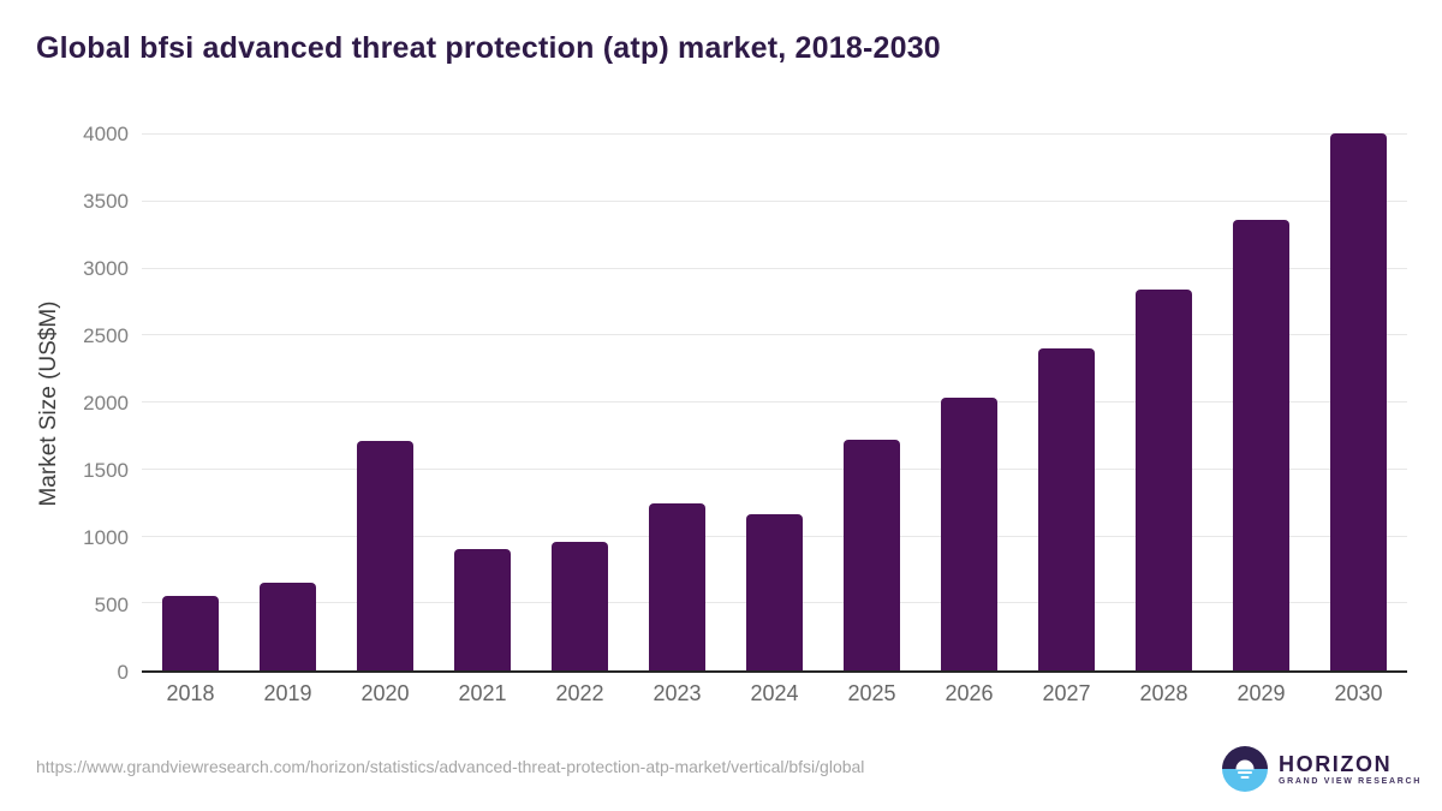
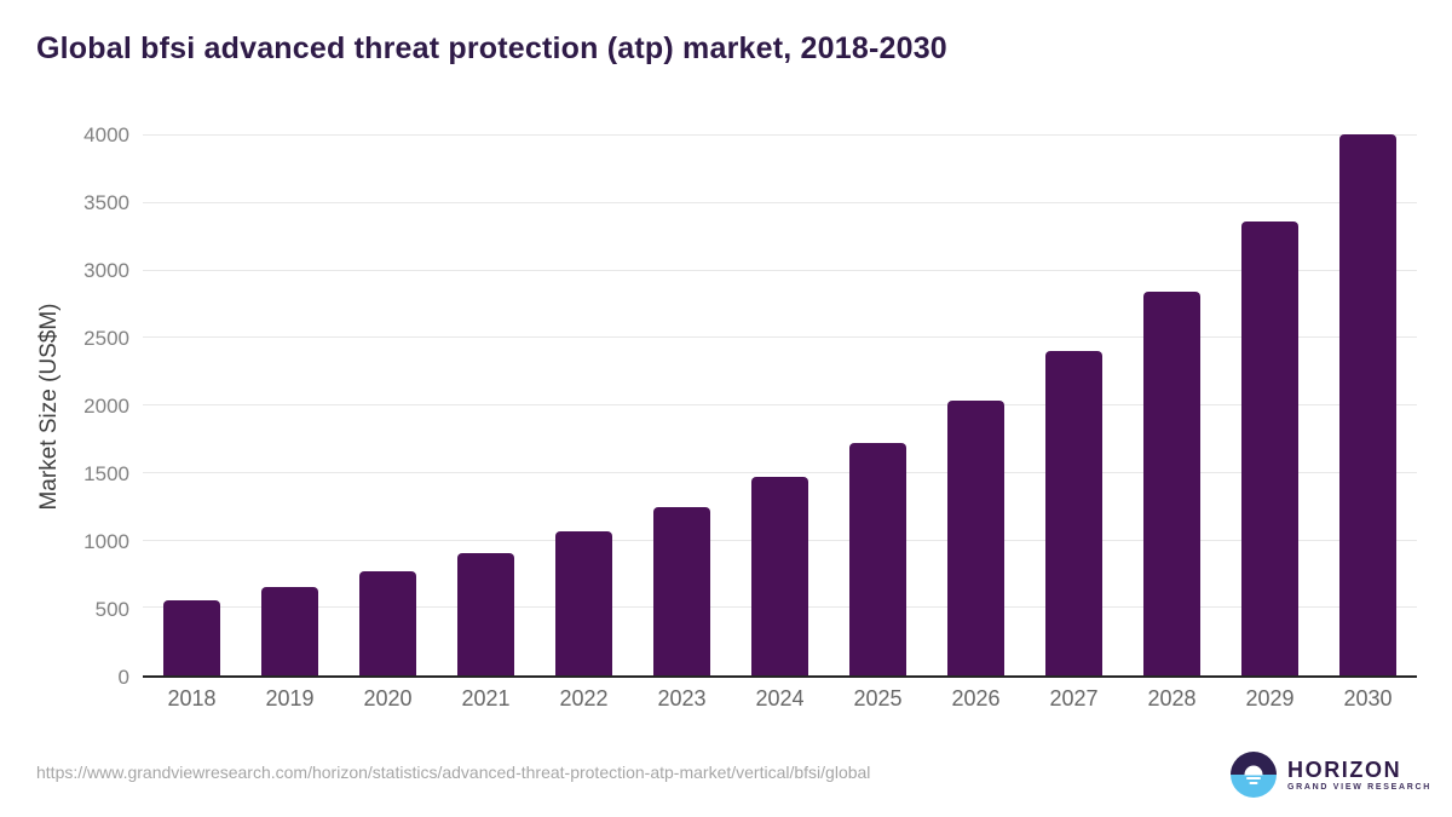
2020: 1710 -> 780
2022: 960 -> 1060
2024: 1170 -> 1470
